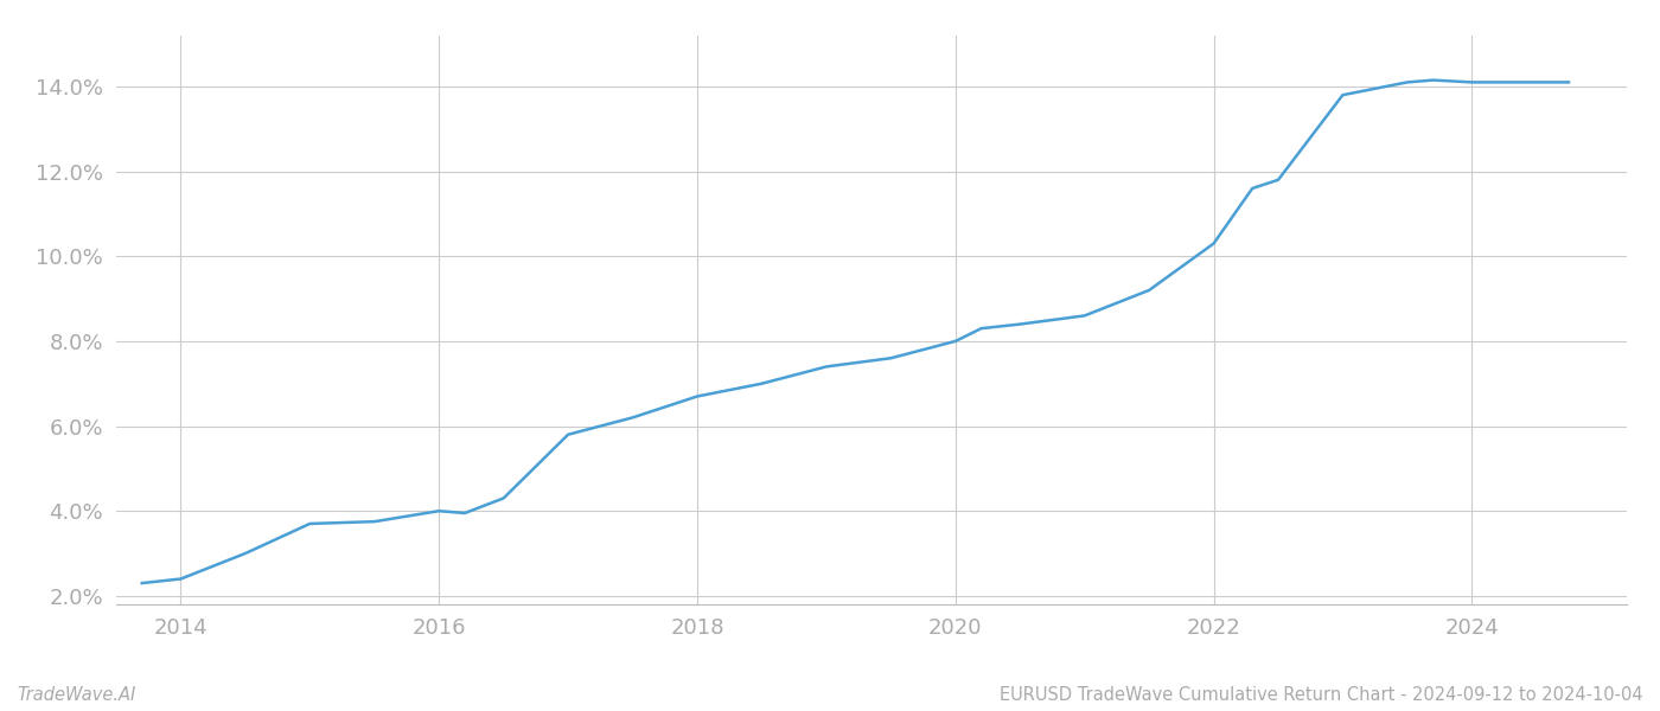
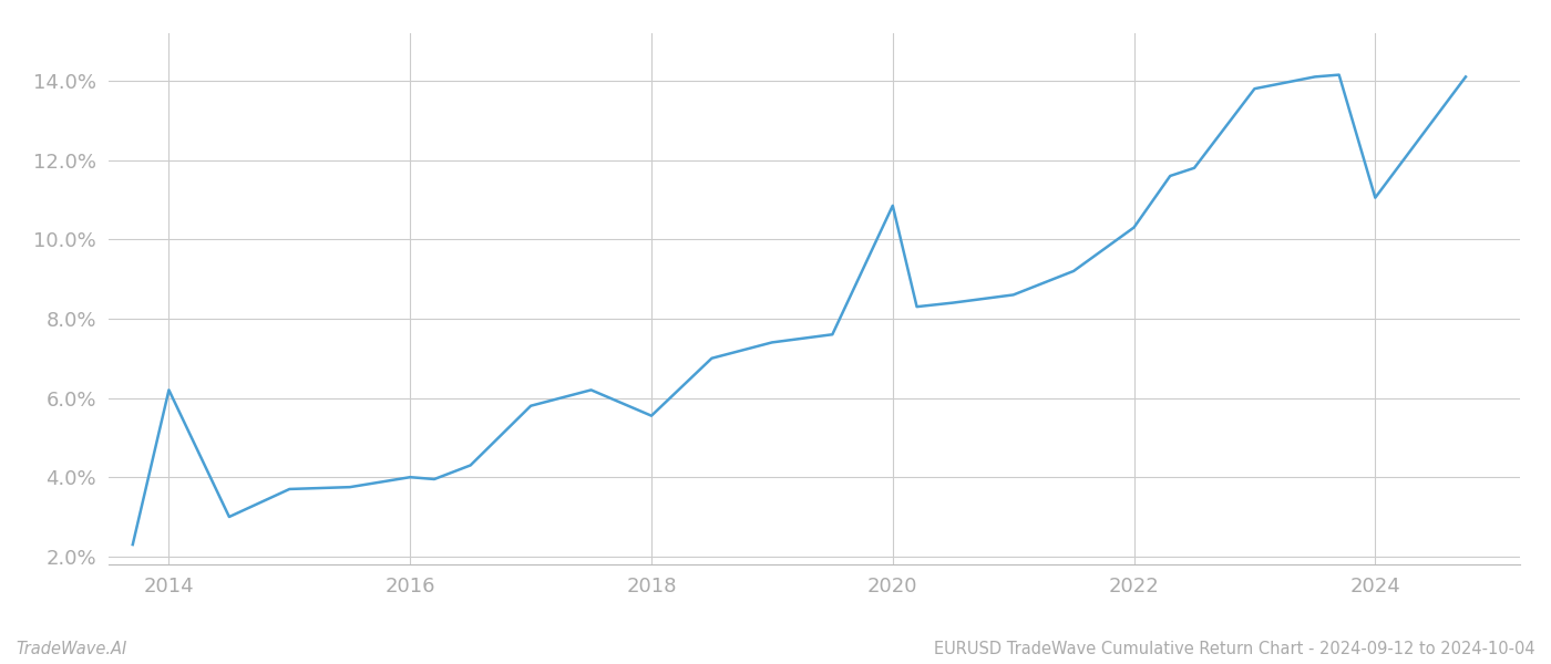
2014: 2.40% -> 6.20%
2018: 6.70% -> 5.55%
2020: 8.00% -> 10.85%
2024: 14.10% -> 11.05%
